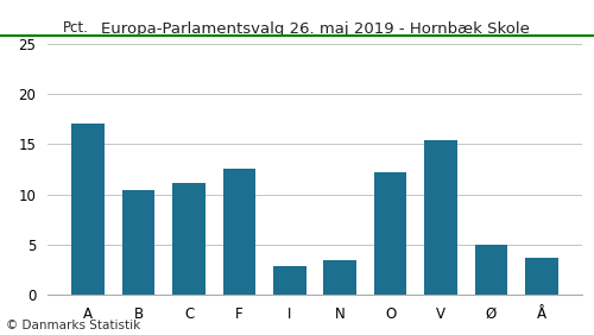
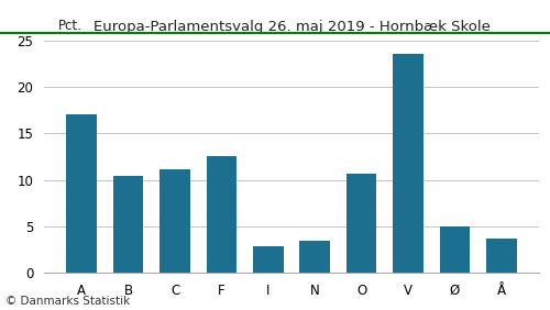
O: 12.2 -> 10.6
V: 15.4 -> 23.5
